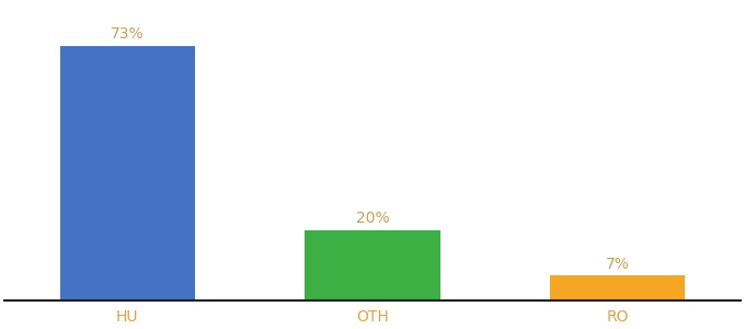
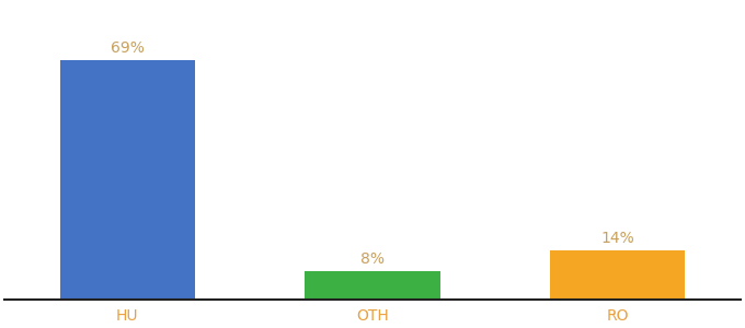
HU: 73% -> 69%
OTH: 20% -> 8%
RO: 7% -> 14%
